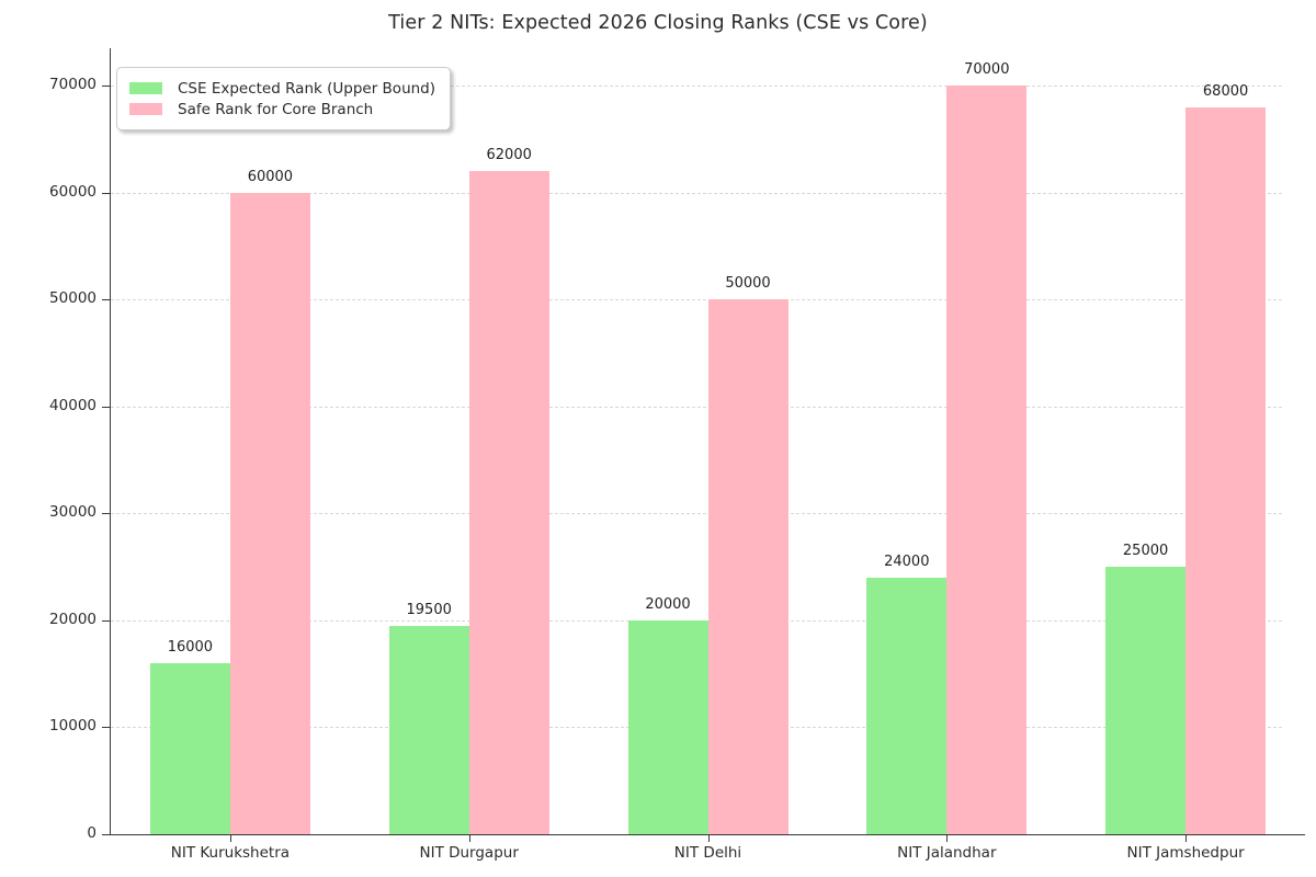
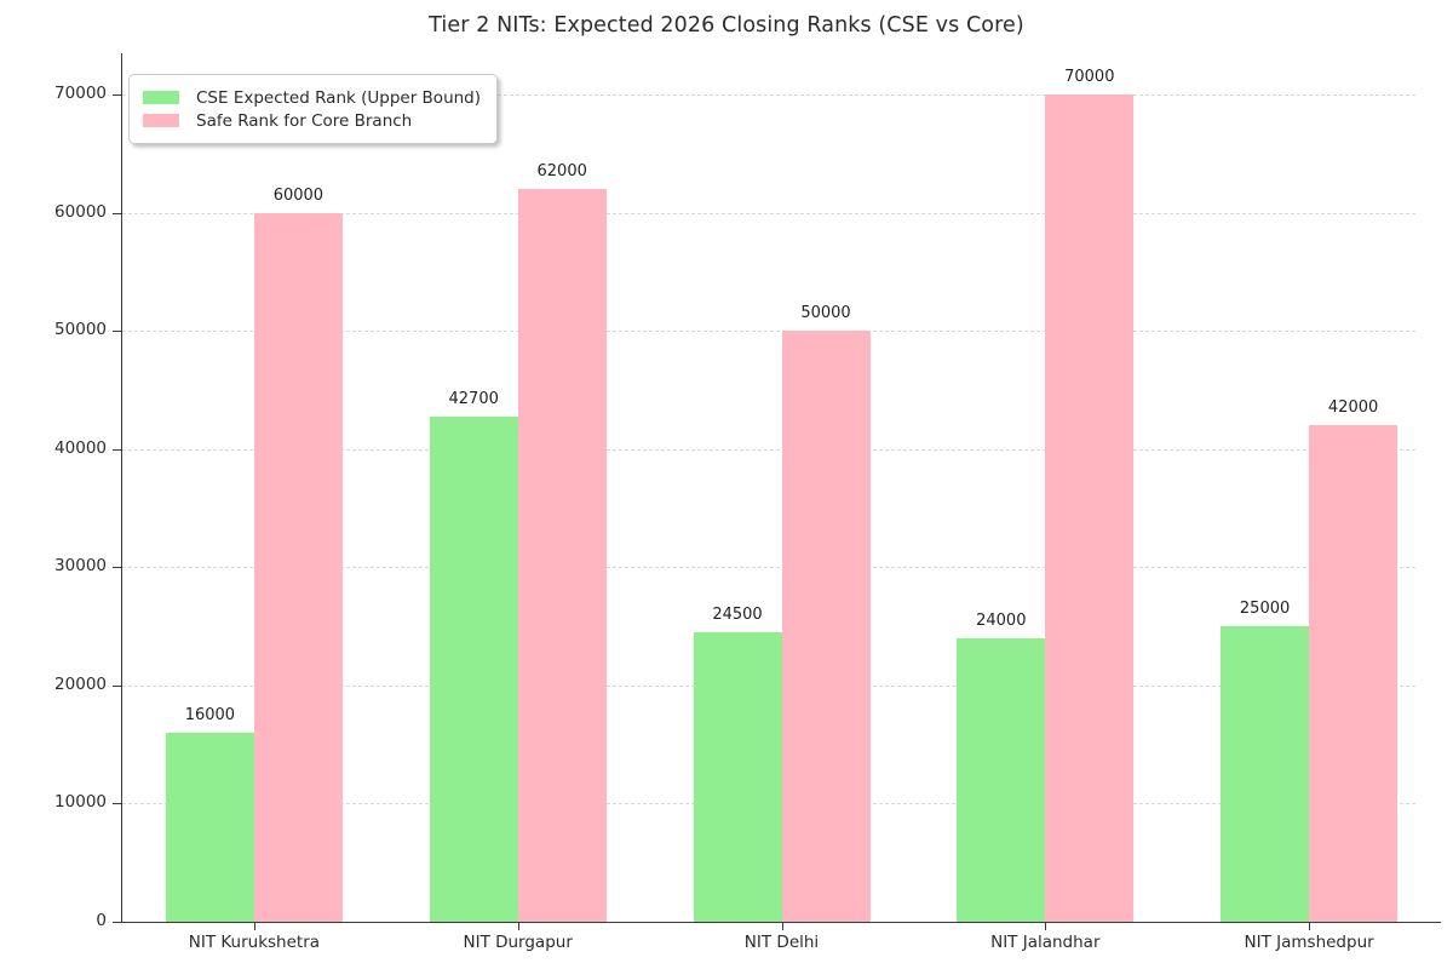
CSE Expected Rank (Upper Bound)/NIT Durgapur: 19500 -> 42700
CSE Expected Rank (Upper Bound)/NIT Delhi: 20000 -> 24500
Safe Rank for Core Branch/NIT Jamshedpur: 68000 -> 42000
